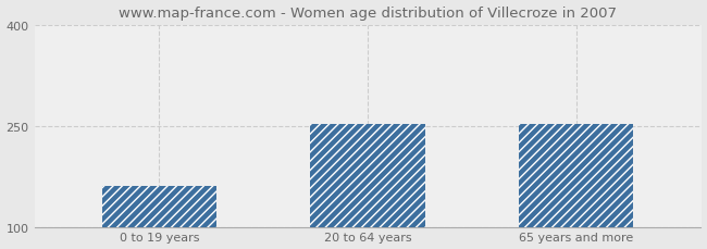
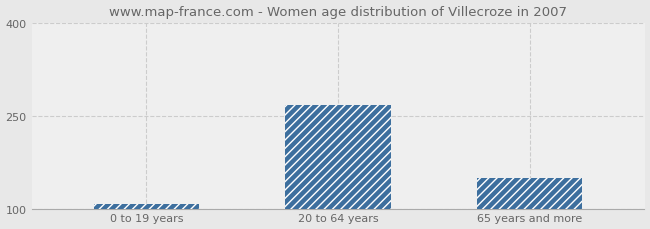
0 to 19 years: 160 -> 107
20 to 64 years: 252 -> 268
65 years and more: 252 -> 150
